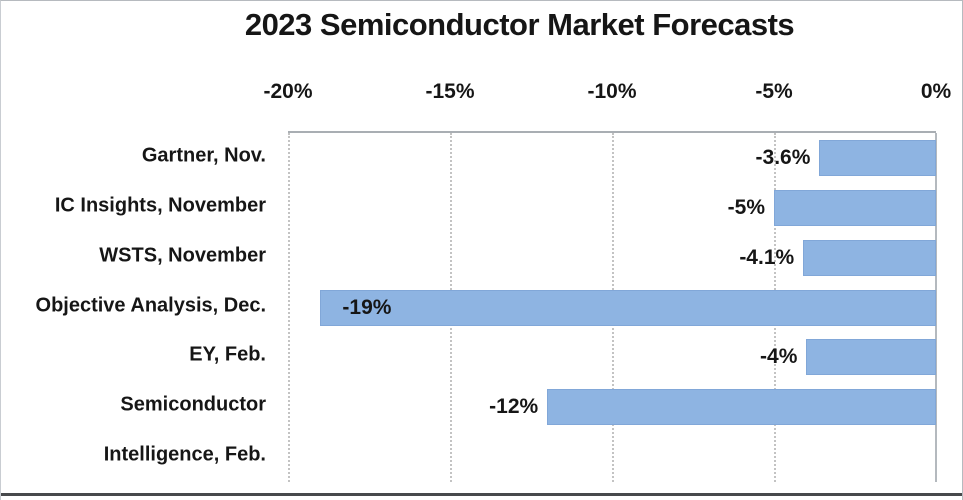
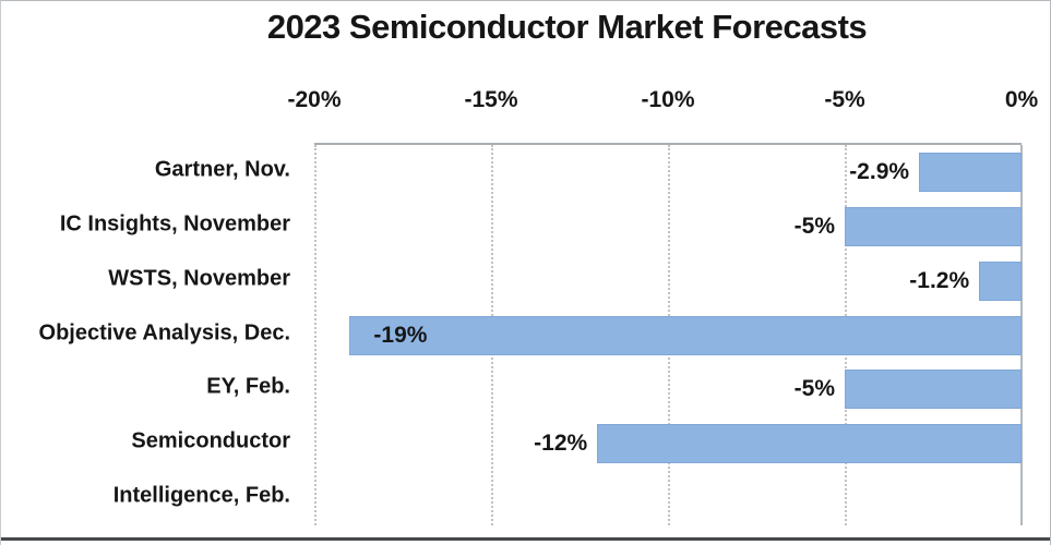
Gartner, Nov.: -3.6% -> -2.9%
WSTS, November: -4.1% -> -1.2%
EY, Feb.: -4% -> -5%
